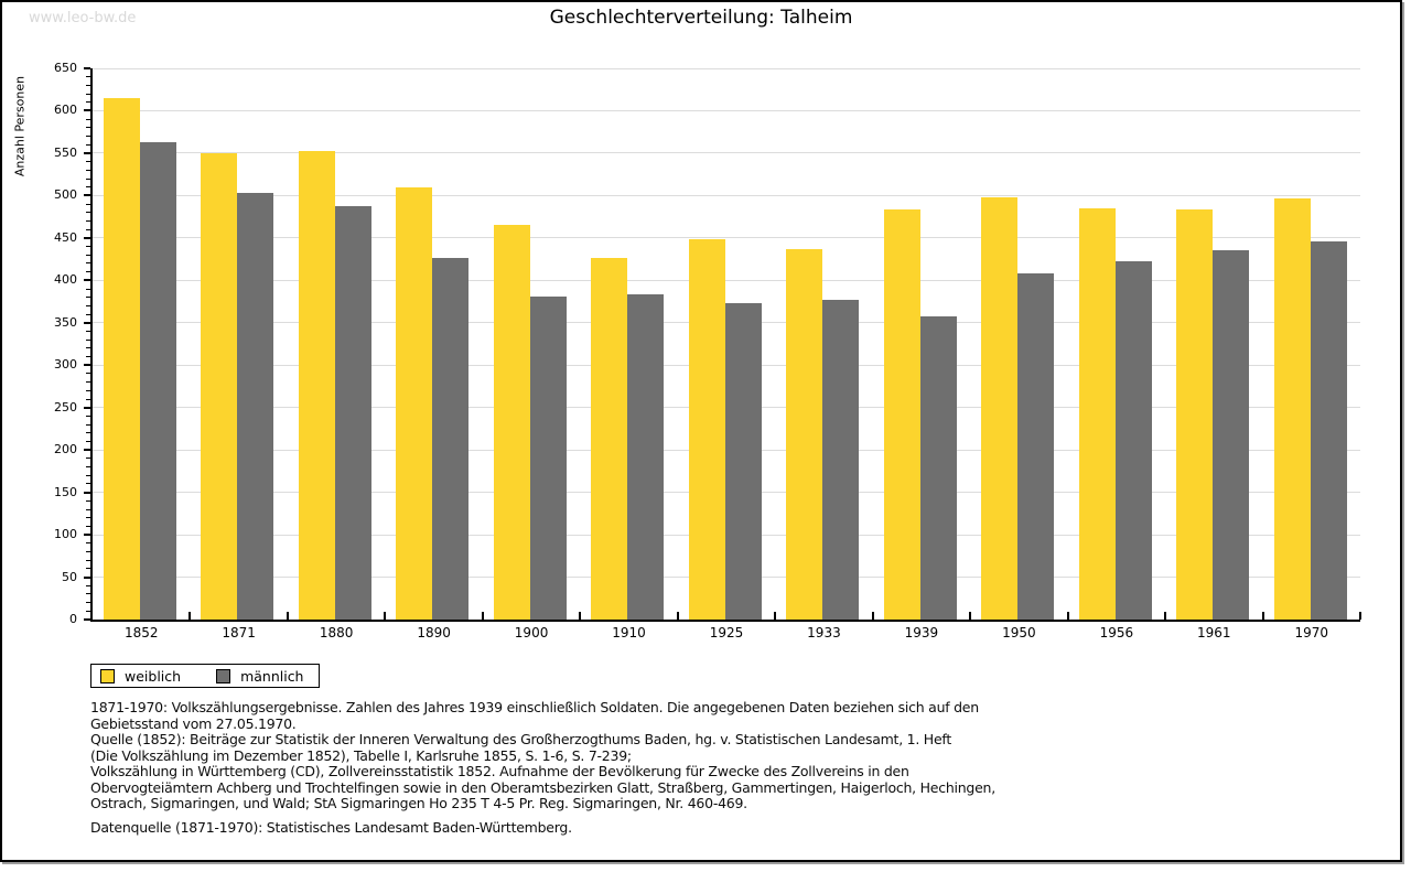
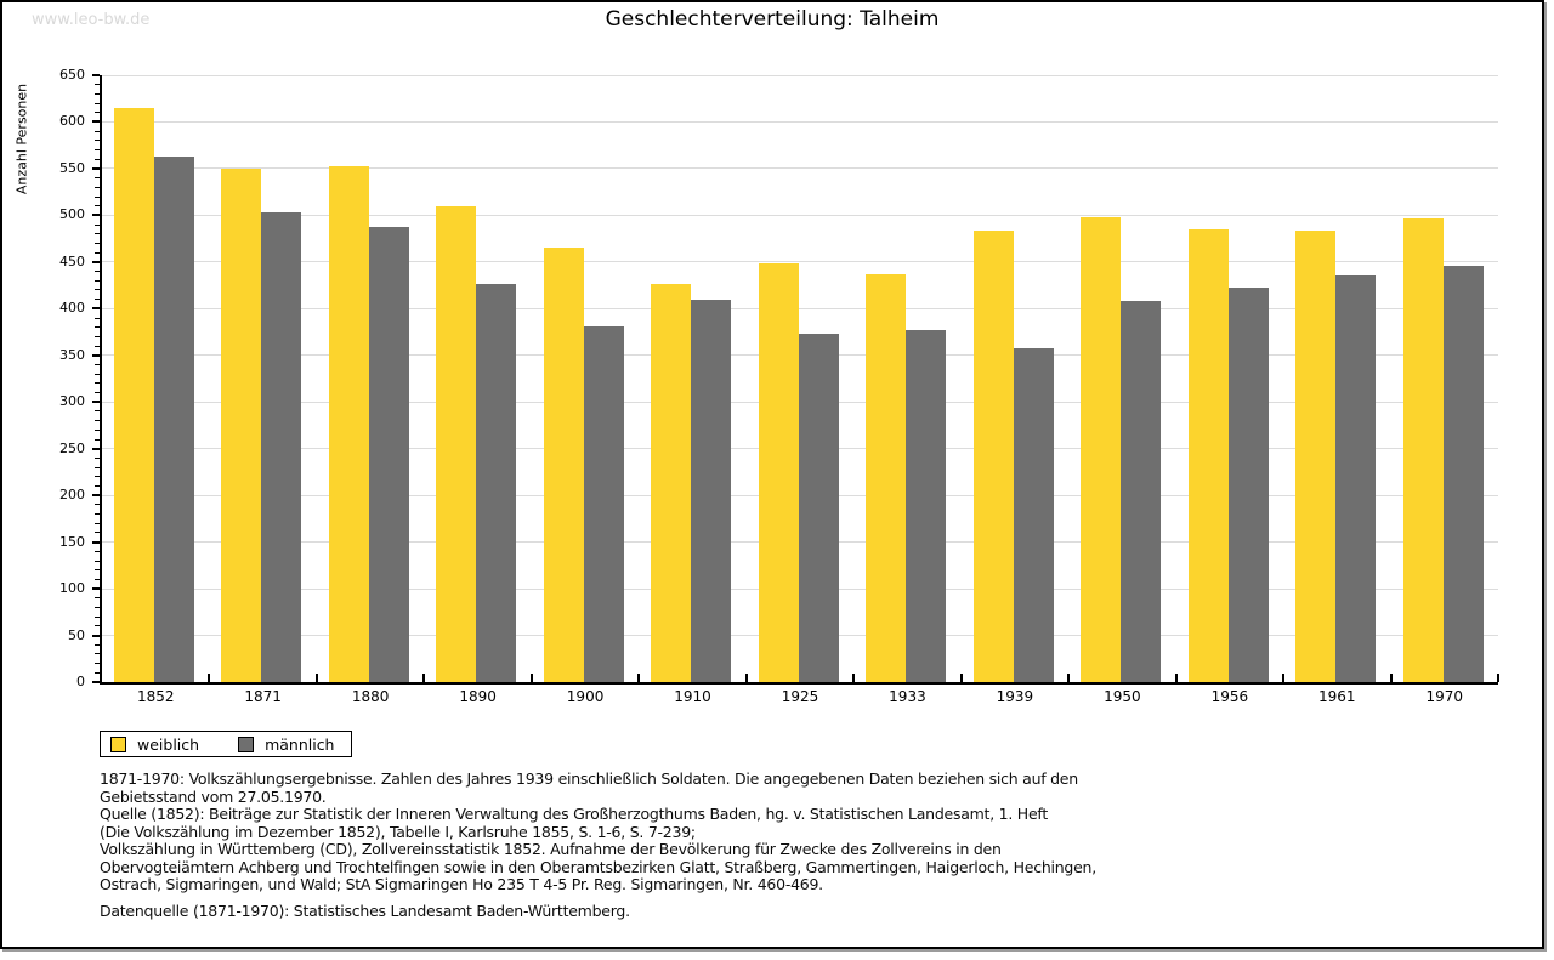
männlich/1910: 380 -> 410
